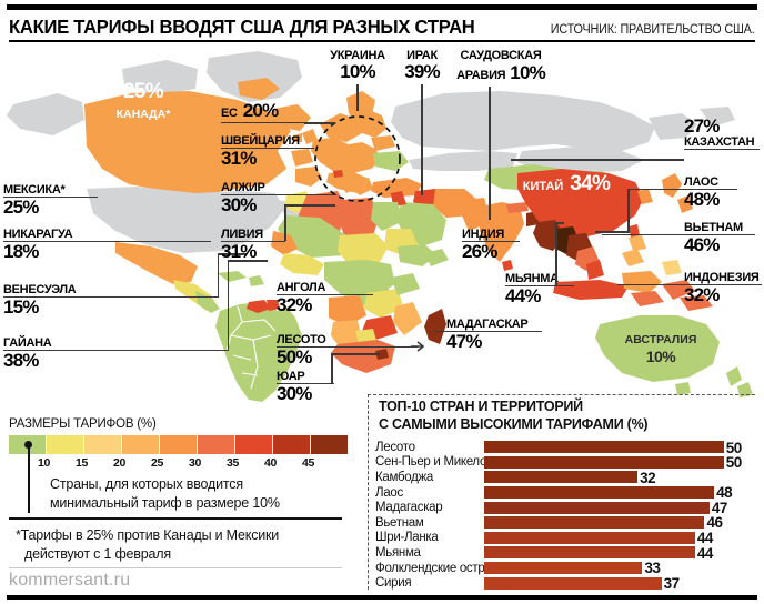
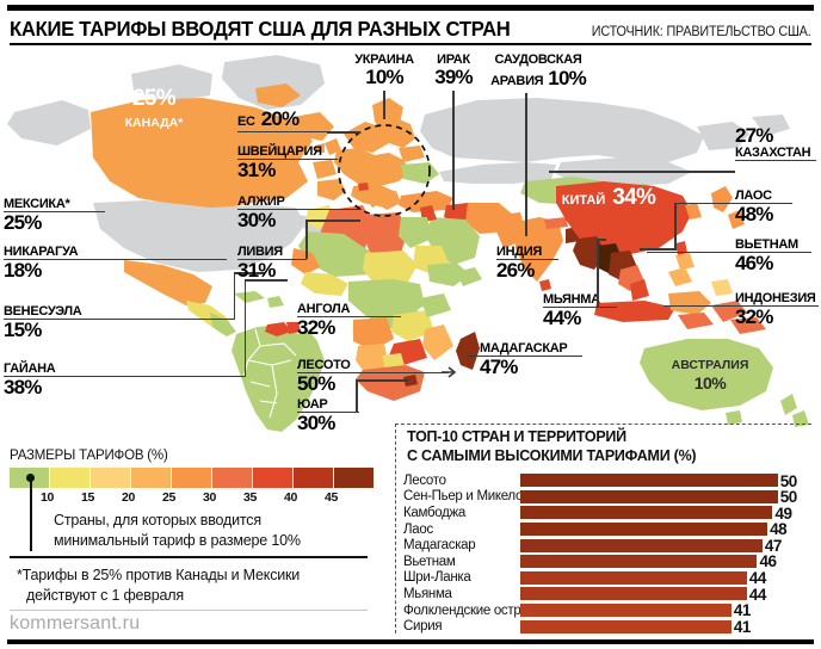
Камбоджа: 32 -> 49
Фолклендские острова: 33 -> 41
Сирия: 37 -> 41
